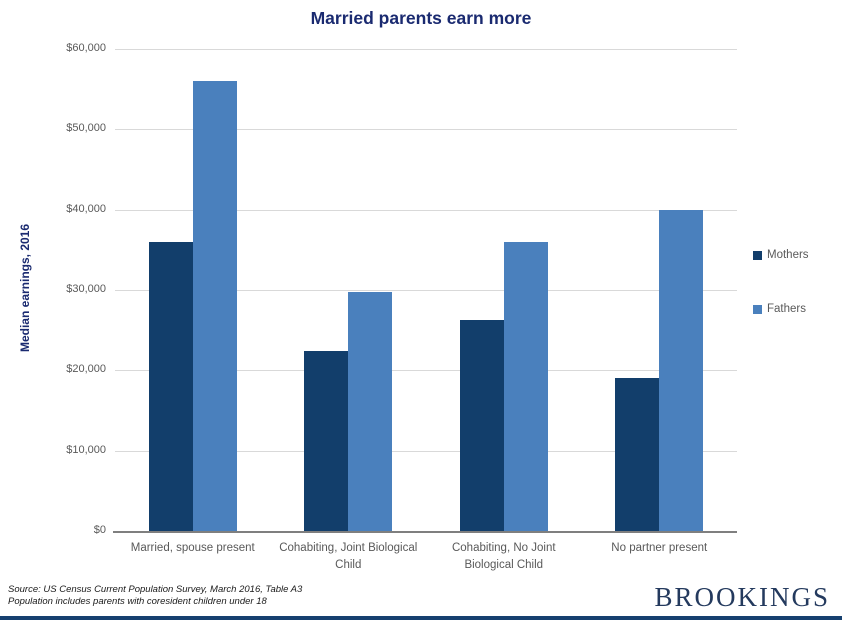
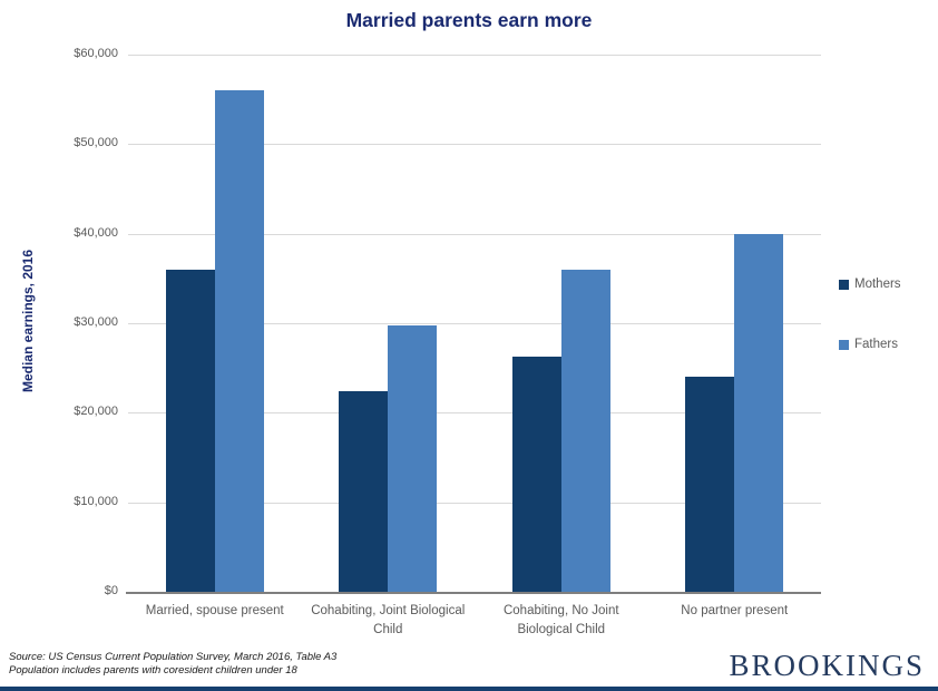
Mothers/No partner present: $19000 -> $24000
